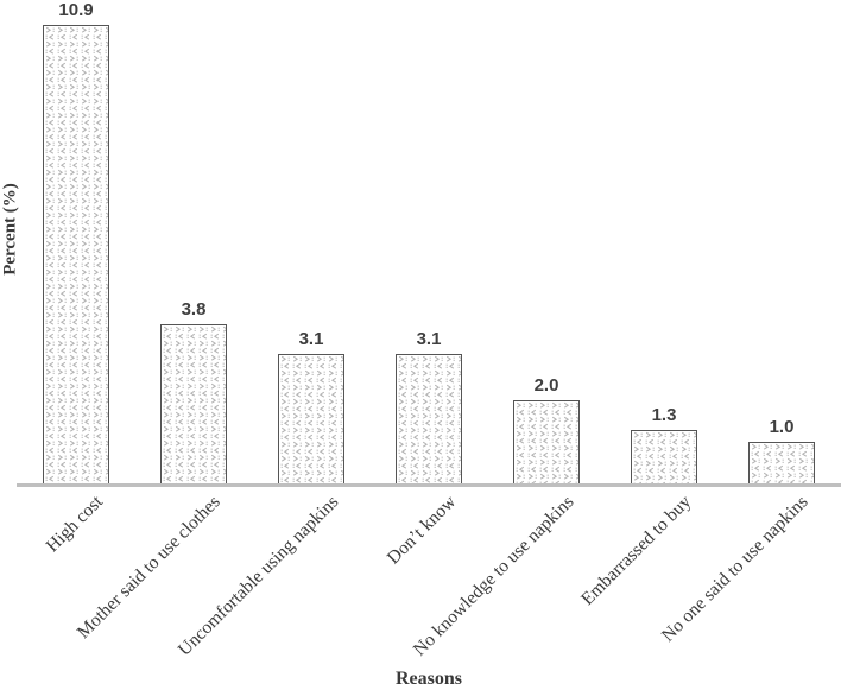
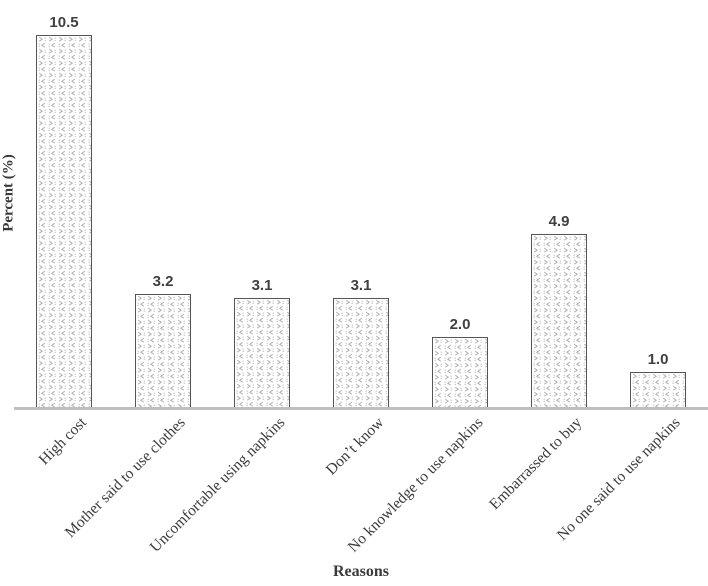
High cost: 10.9 -> 10.5
Mother said to use clothes: 3.8 -> 3.2
Embarrassed to buy: 1.3 -> 4.9
